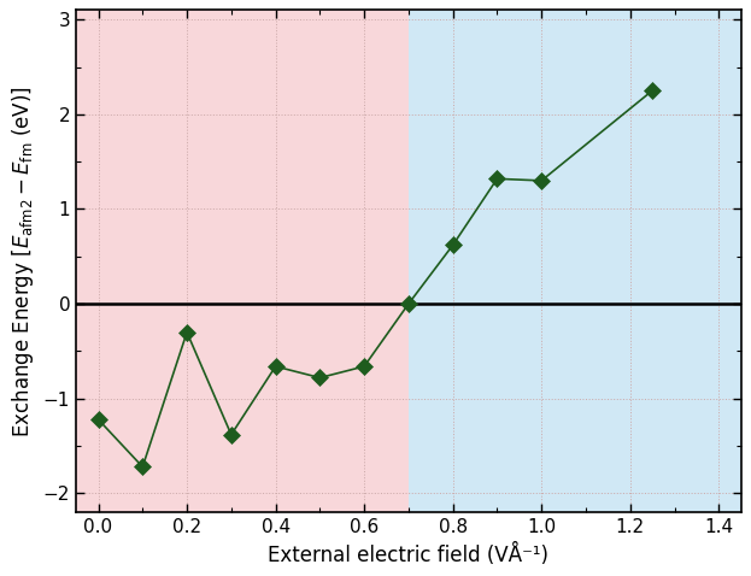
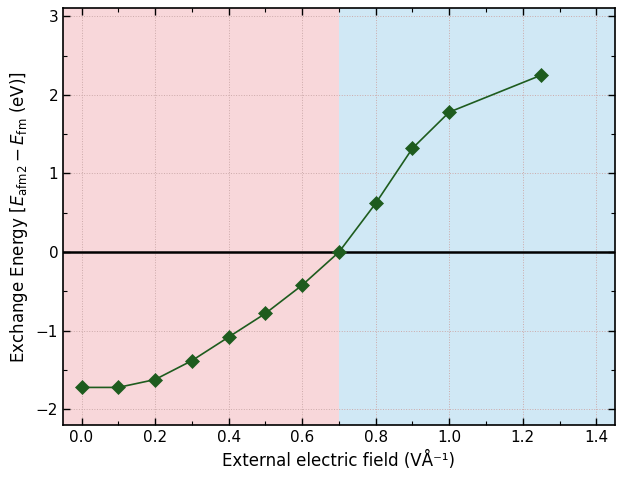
0.0: -1.22 -> -1.72
0.2: -0.30 -> -1.62
0.4: -0.66 -> -1.08
0.6: -0.66 -> -0.42
1.0: 1.30 -> 1.78
